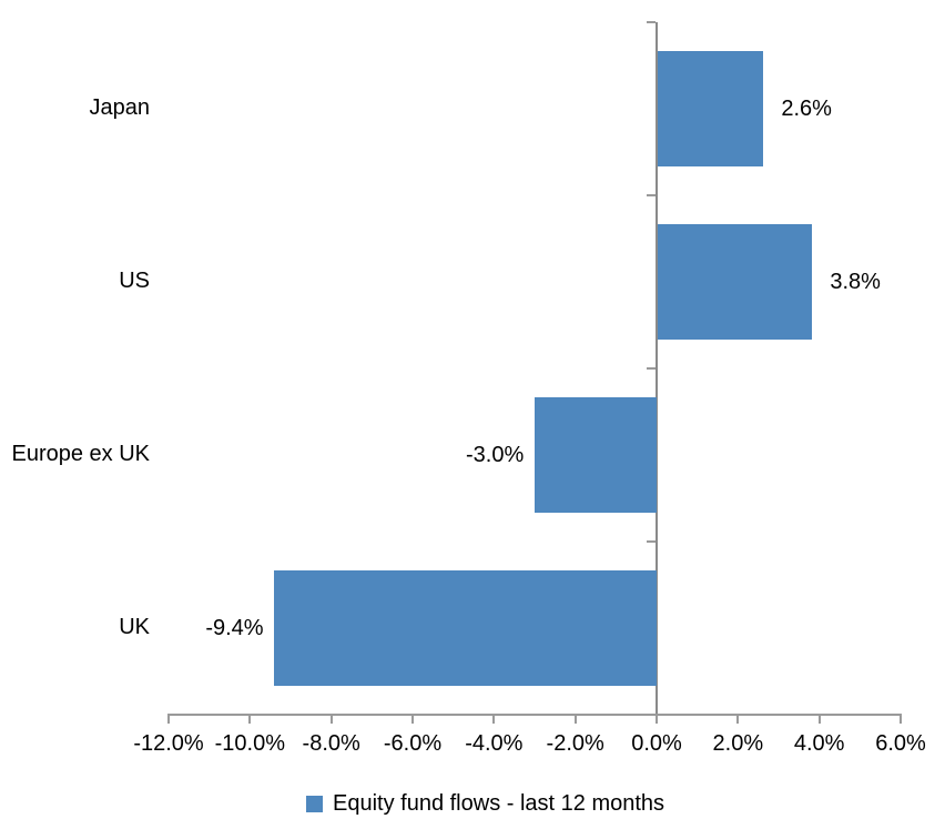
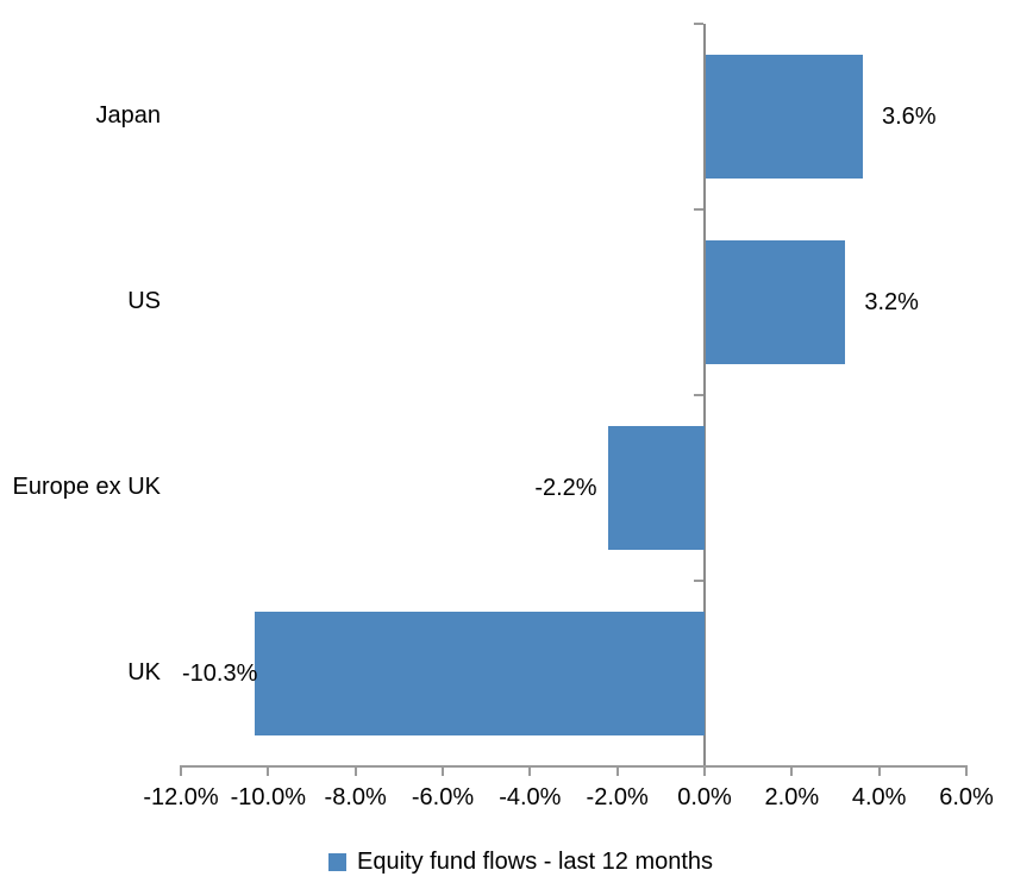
Japan: 2.6% -> 3.6%
US: 3.8% -> 3.2%
Europe ex UK: -3.0% -> -2.2%
UK: -9.4% -> -10.3%
